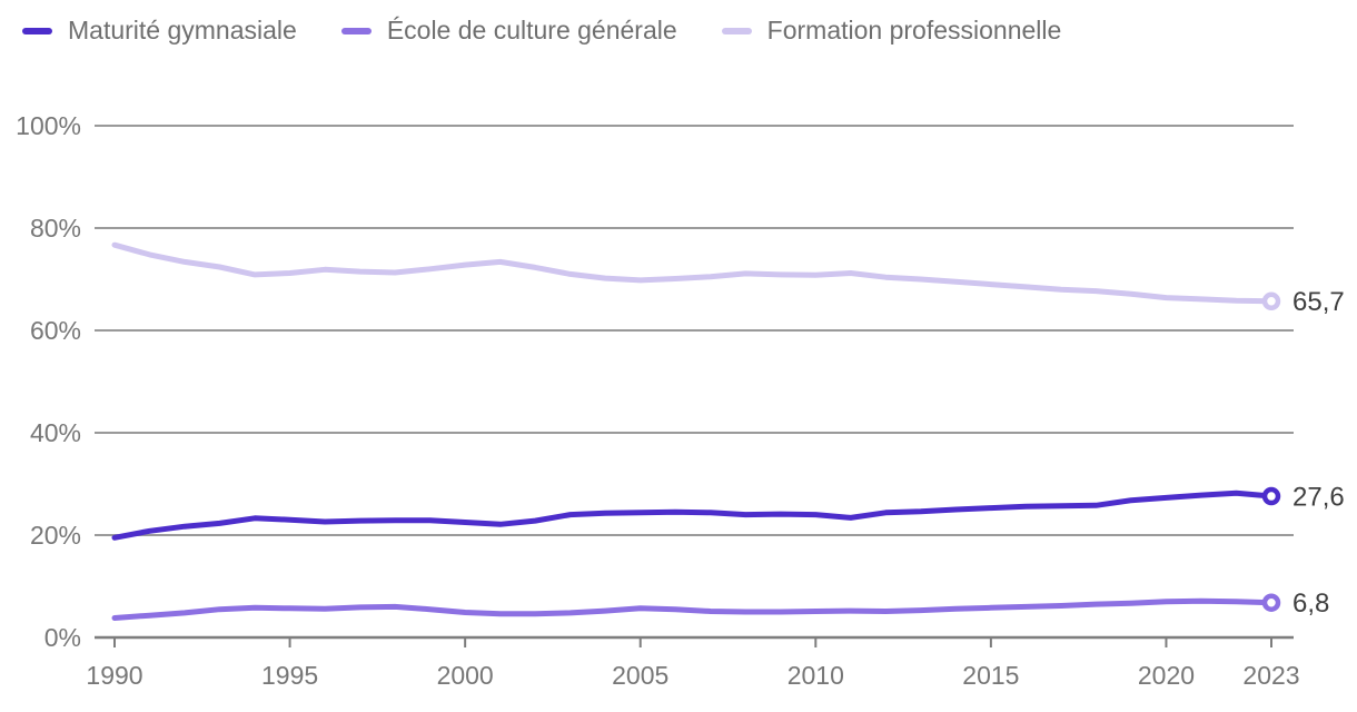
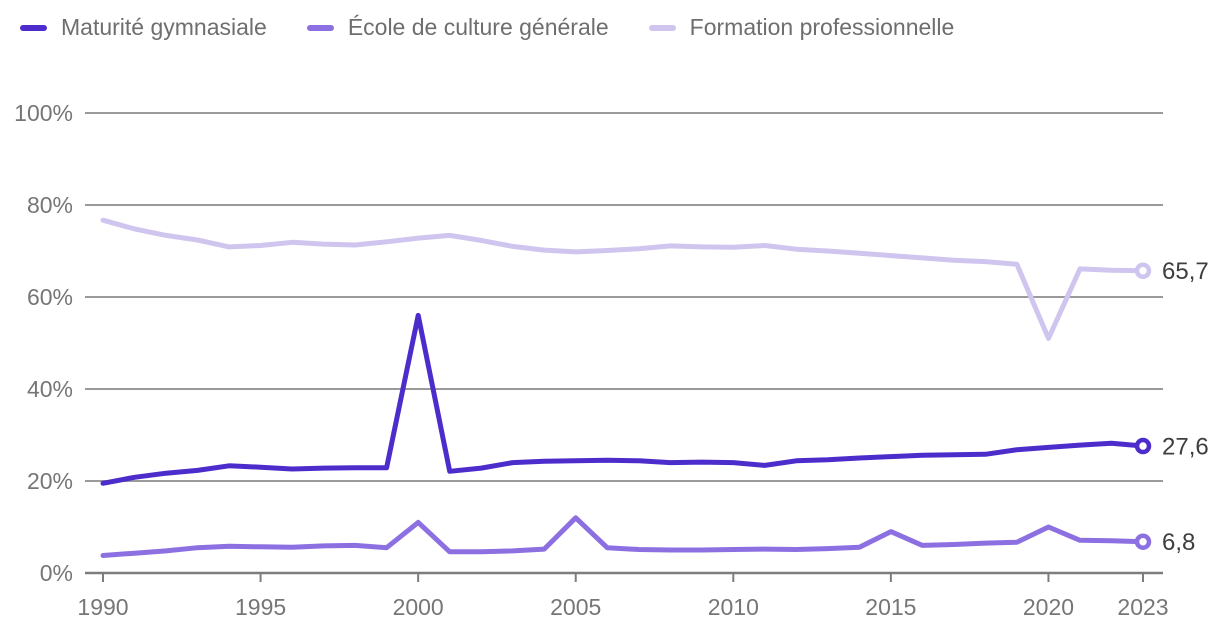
Maturité gymnasiale/2000: 22% -> 56%
École de culture générale/2000: 5% -> 11%
École de culture générale/2005: 6% -> 12%
École de culture générale/2015: 6% -> 9%
École de culture générale/2020: 7% -> 10%
Formation professionnelle/2020: 66% -> 51%
